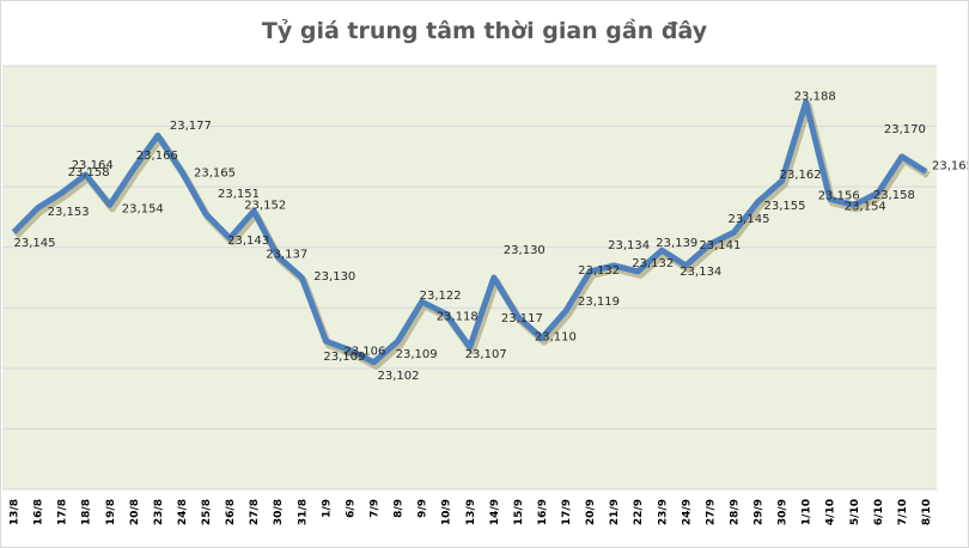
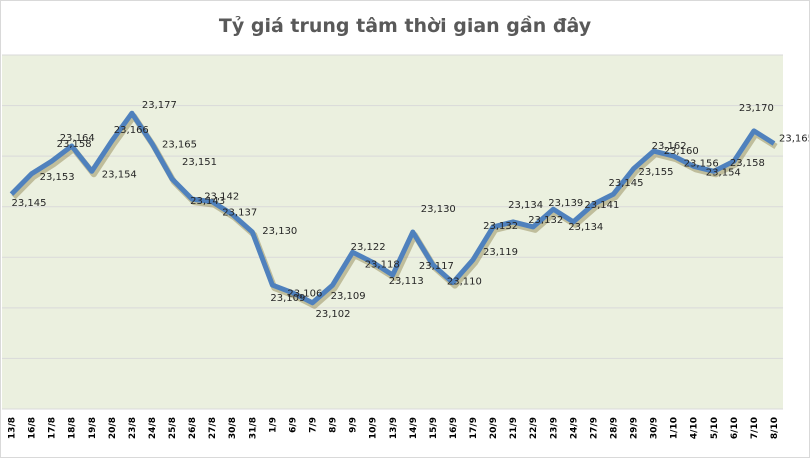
27/8: 23,152 -> 23,142
13/9: 23,107 -> 23,113
1/10: 23,188 -> 23,160
